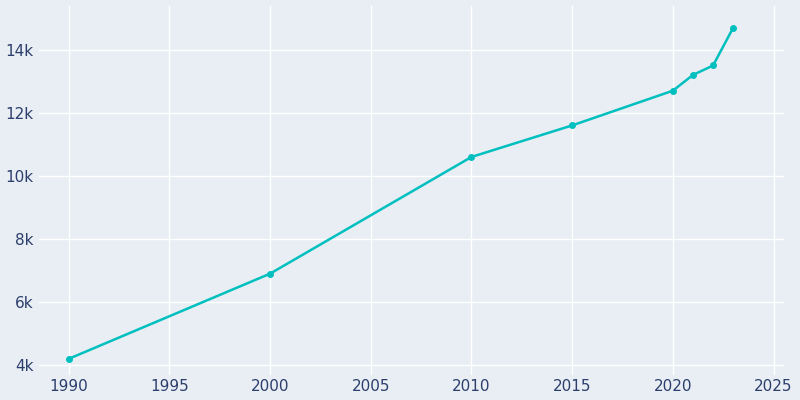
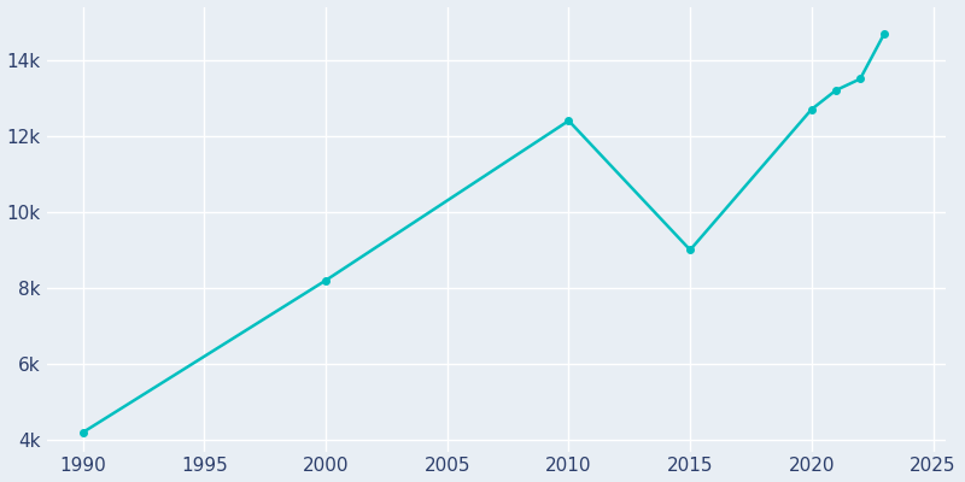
2000: 6.9k -> 8.2k
2010: 10.6k -> 12.4k
2015: 11.6k -> 9.0k
